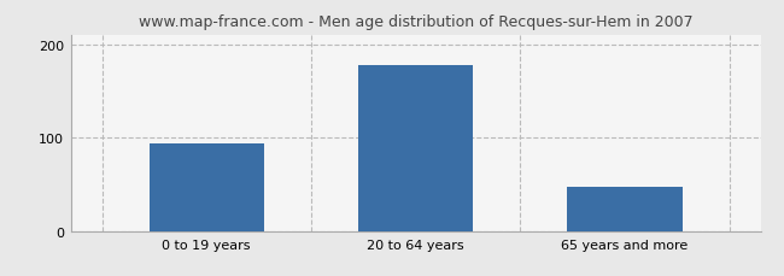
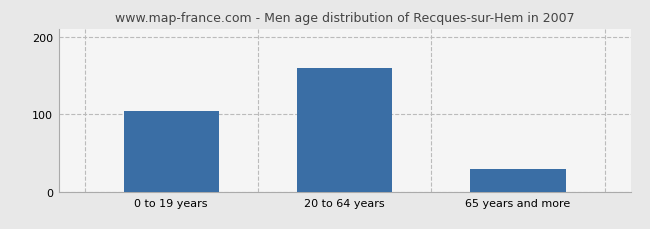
0 to 19 years: 94 -> 105
20 to 64 years: 178 -> 160
65 years and more: 48 -> 30
